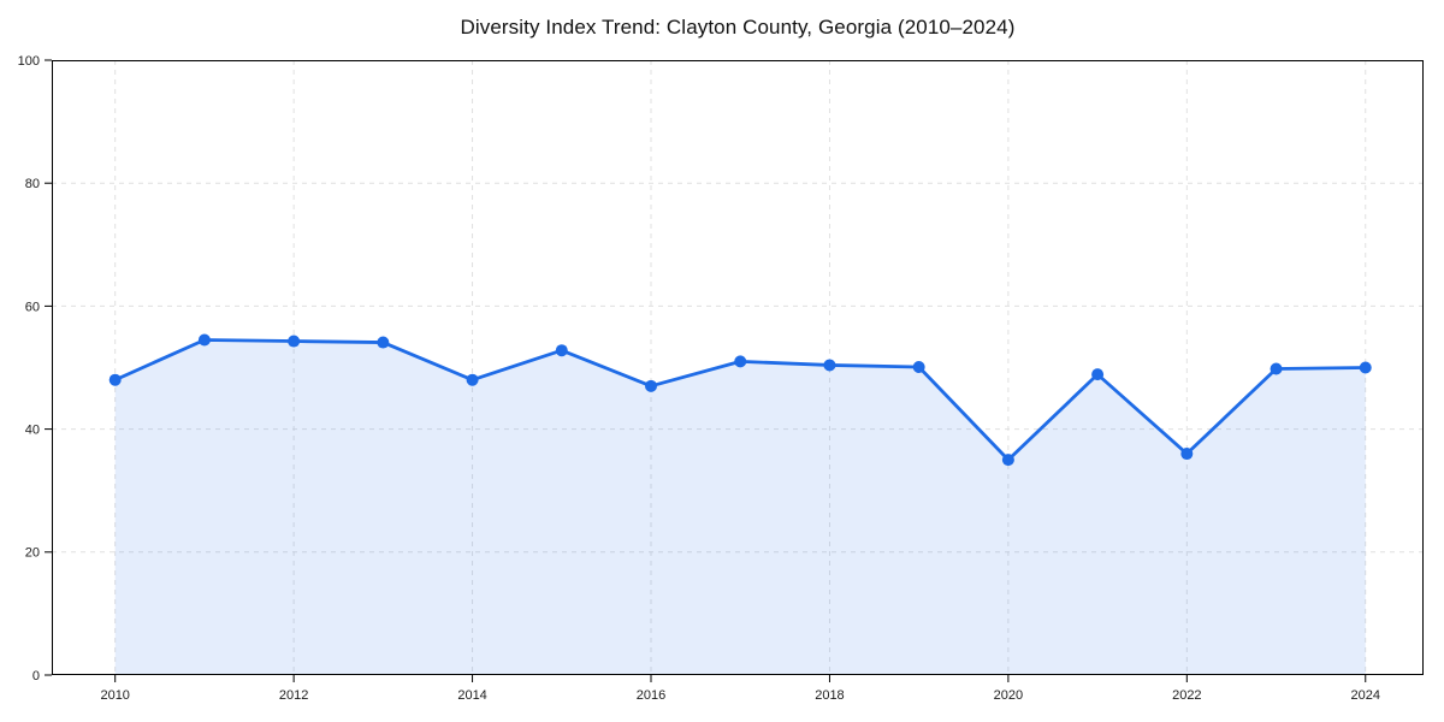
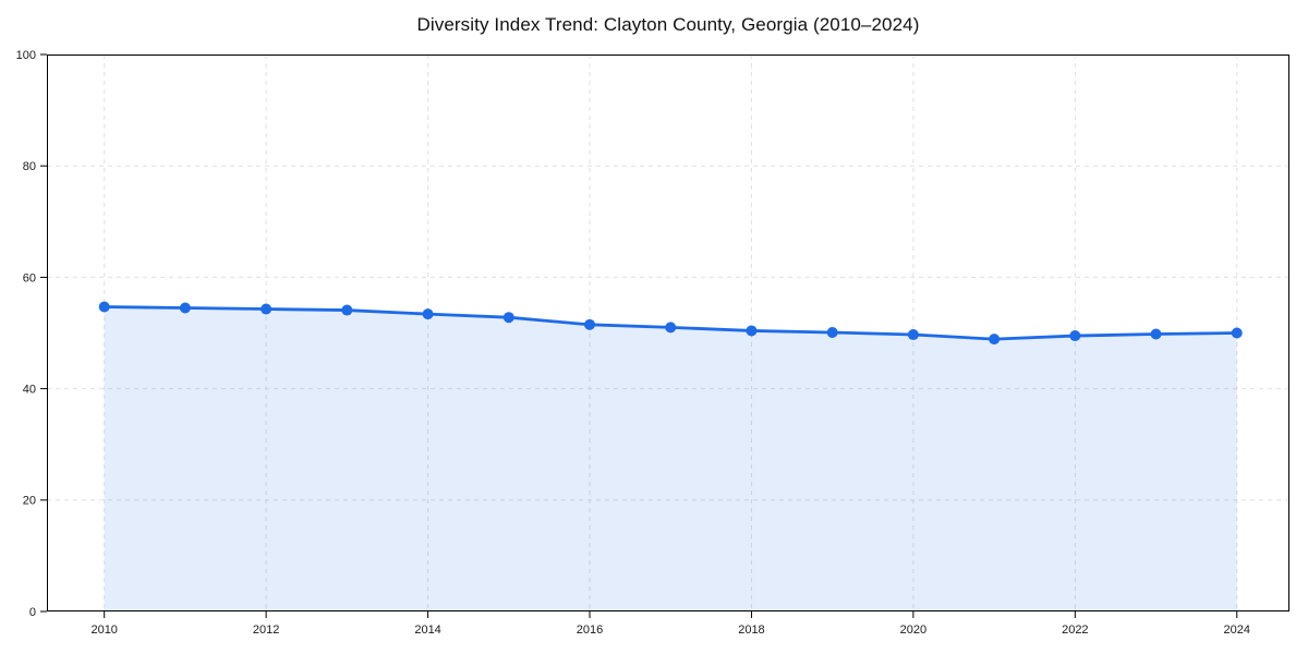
2010: 48 -> 55
2014: 48 -> 53
2016: 47 -> 52
2020: 35 -> 50
2022: 36 -> 50
